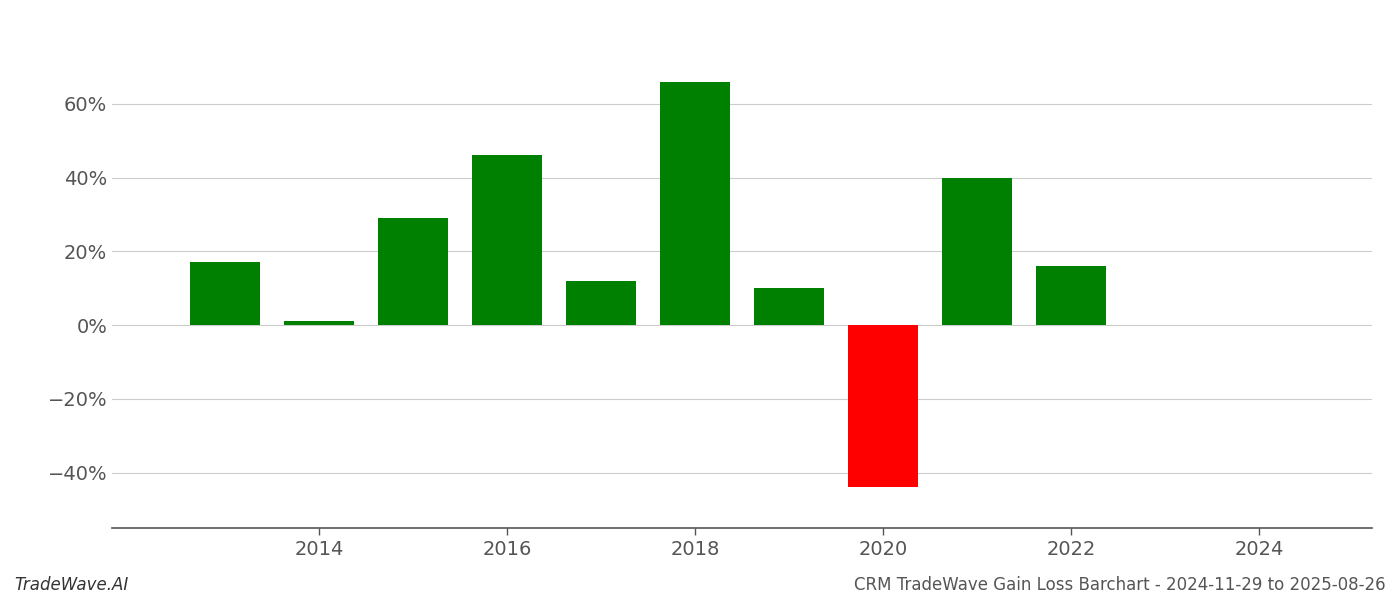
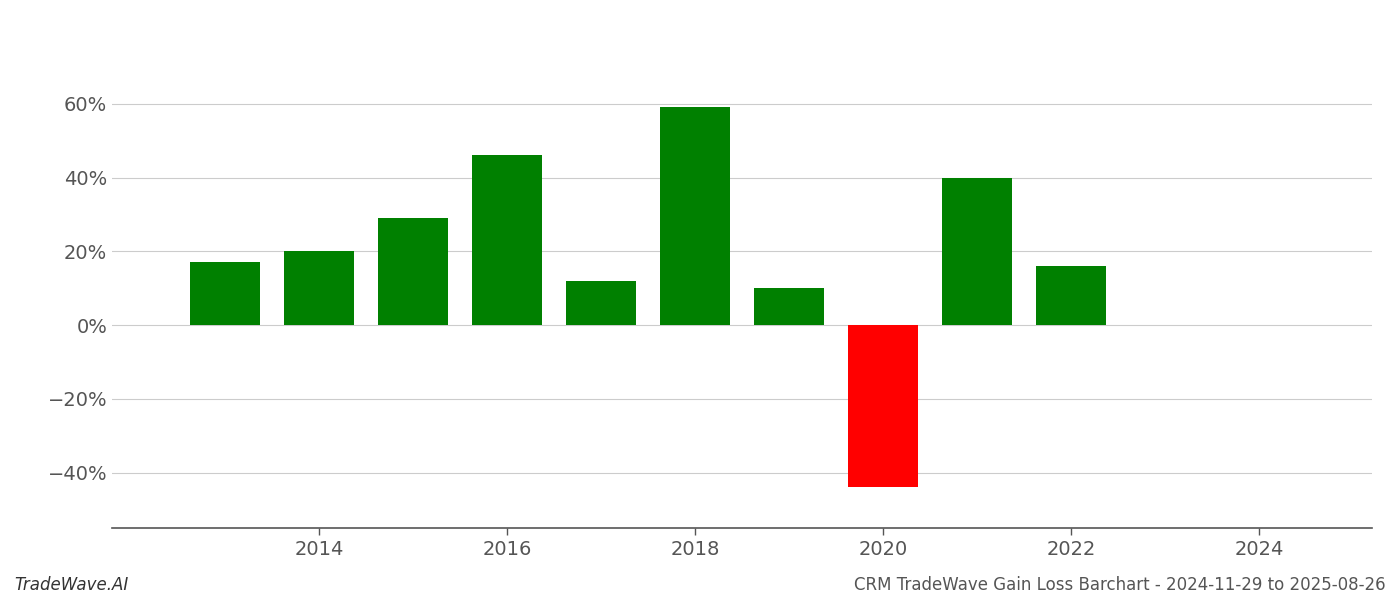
2014: 1% -> 20%
2018: 66% -> 59%
